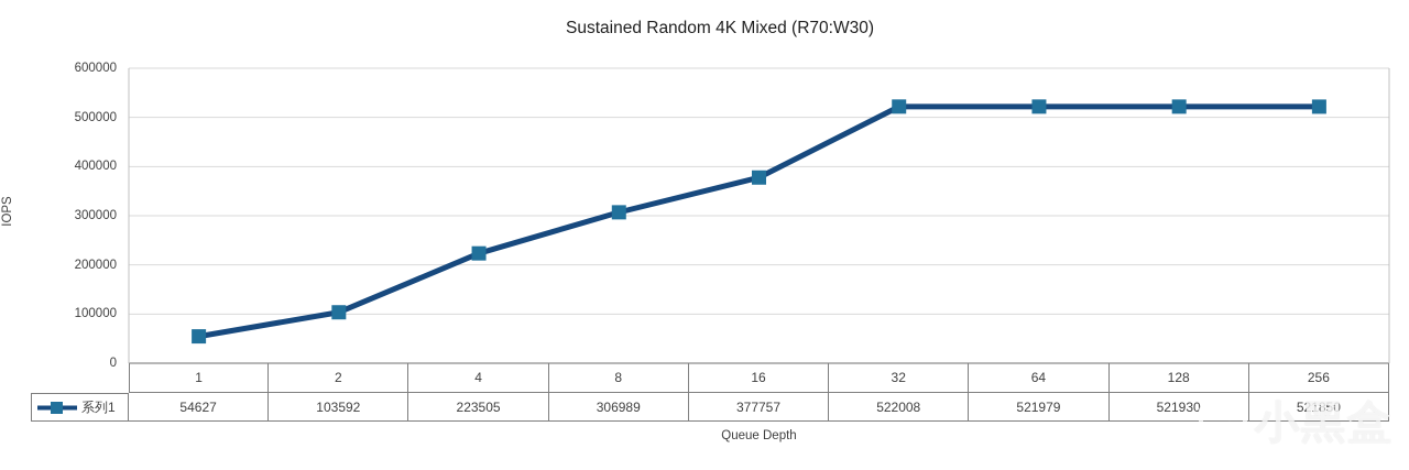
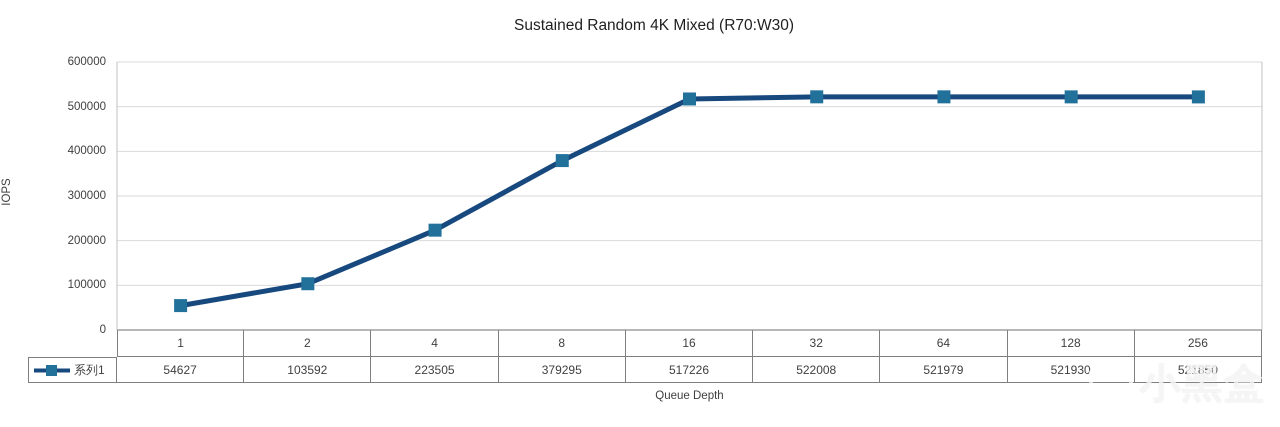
8: 306989 -> 379295
16: 377757 -> 517226
